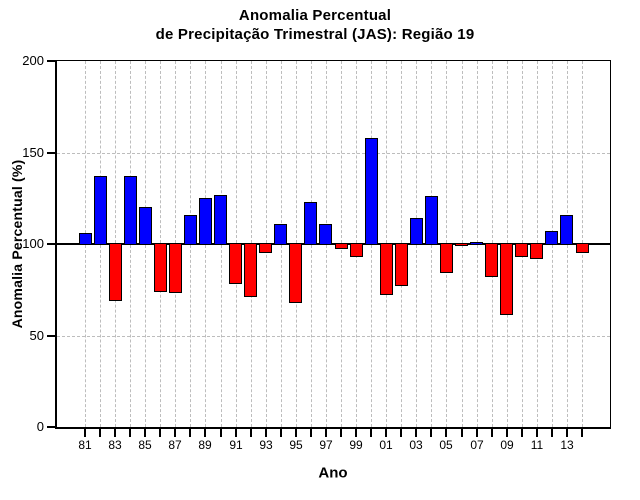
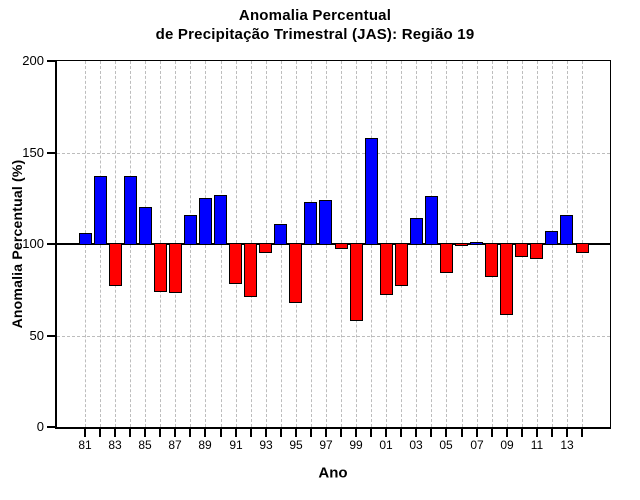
83: 69 -> 77
97: 111 -> 124
99: 93 -> 58
